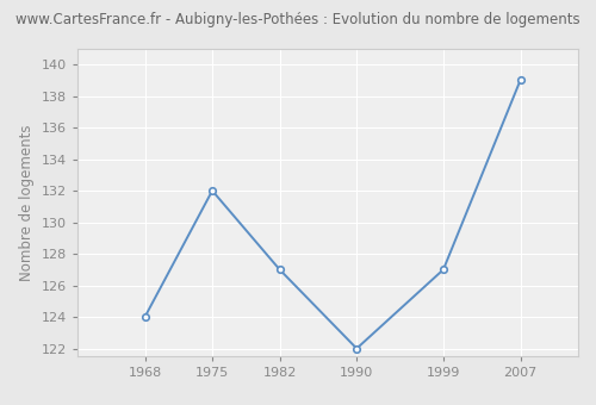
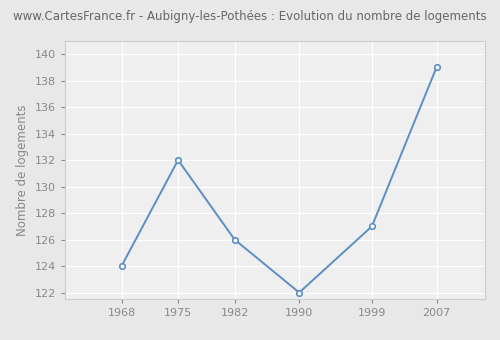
1982: 127 -> 126
